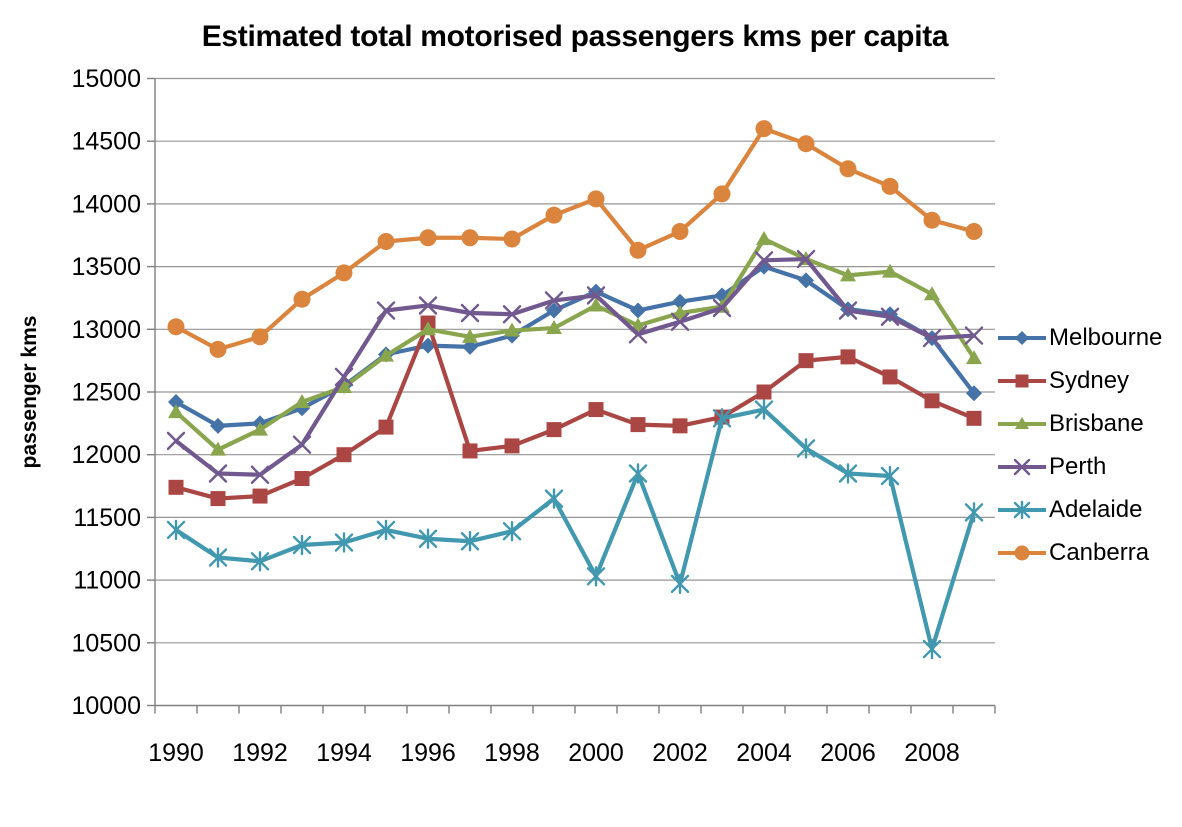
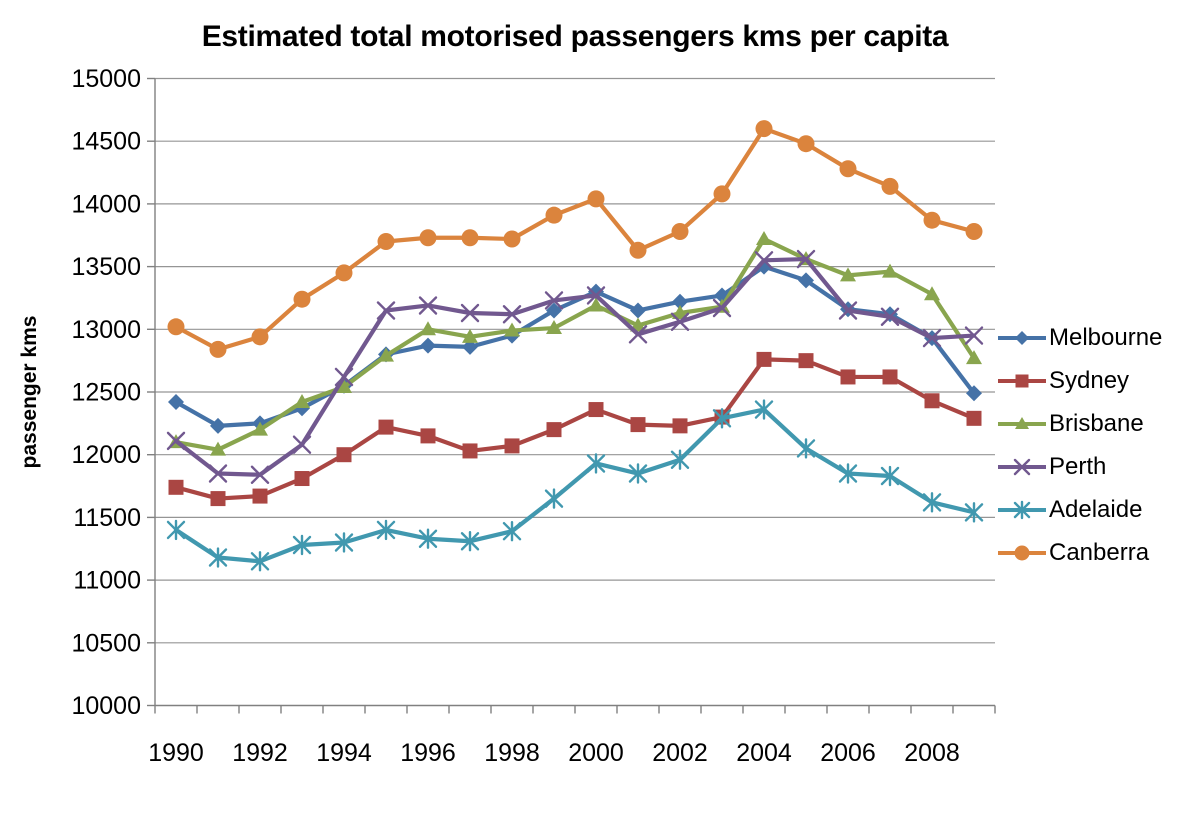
Brisbane/1990: 12340 -> 12100
Sydney/1996: 13050 -> 12150
Adelaide/2000: 11030 -> 11930
Adelaide/2002: 10970 -> 11960
Sydney/2004: 12500 -> 12760
Sydney/2006: 12780 -> 12620
Adelaide/2008: 10450 -> 11620
